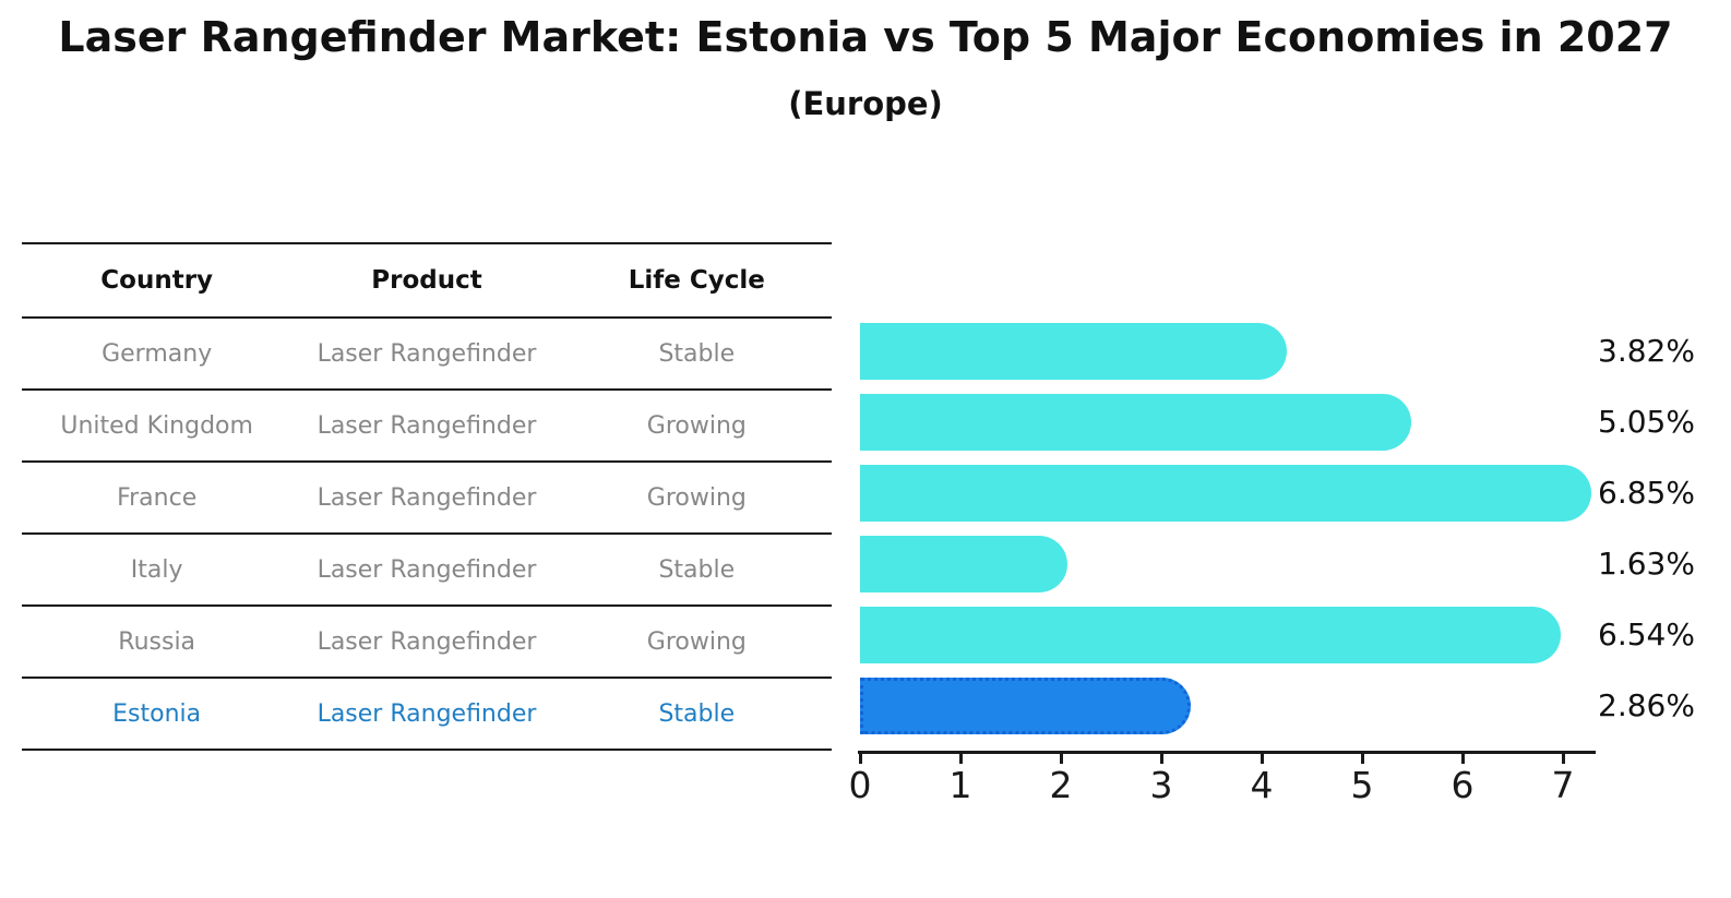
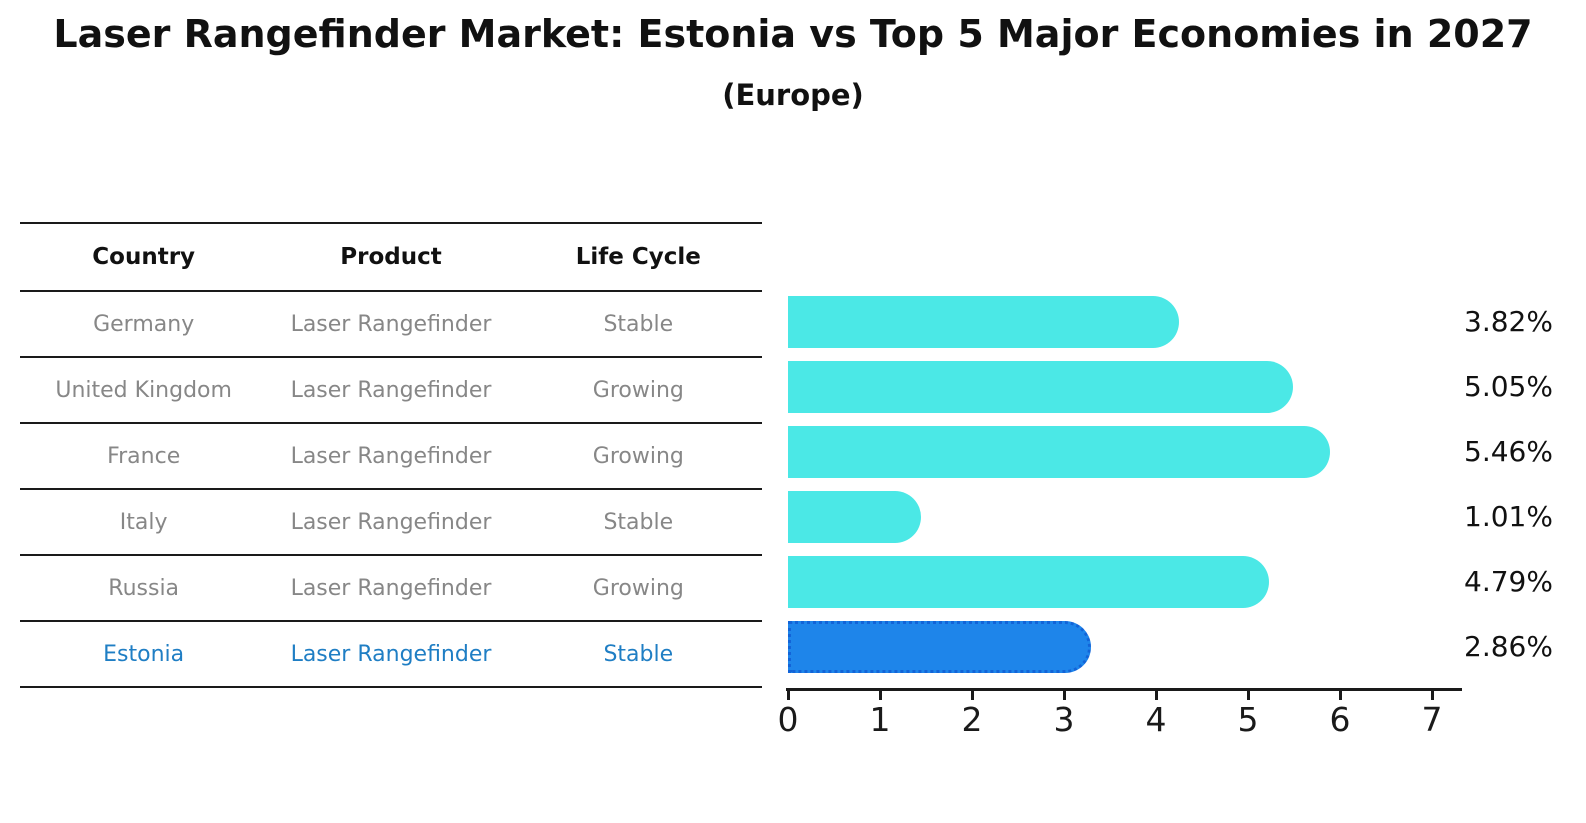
France: 6.85% -> 5.46%
Italy: 1.63% -> 1.01%
Russia: 6.54% -> 4.79%
